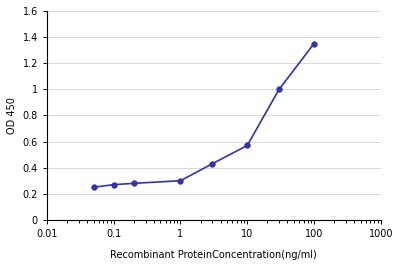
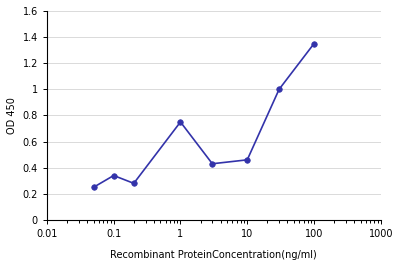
0.1: 0.27 -> 0.34
1: 0.30 -> 0.75
10: 0.57 -> 0.46
